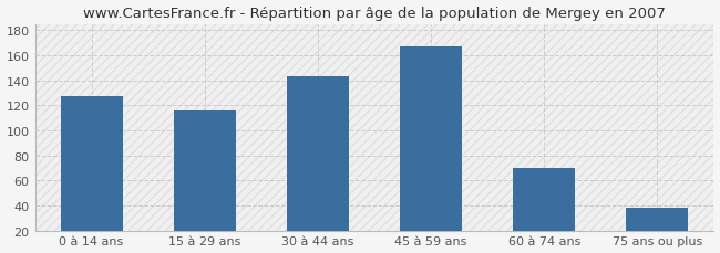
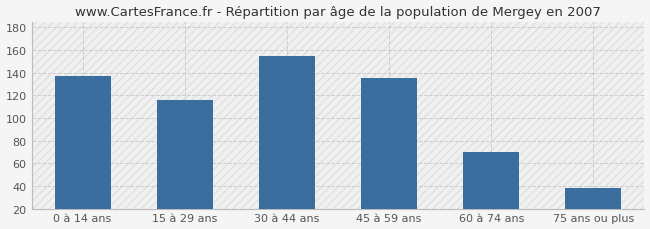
0 à 14 ans: 127 -> 137
30 à 44 ans: 143 -> 155
45 à 59 ans: 167 -> 135
